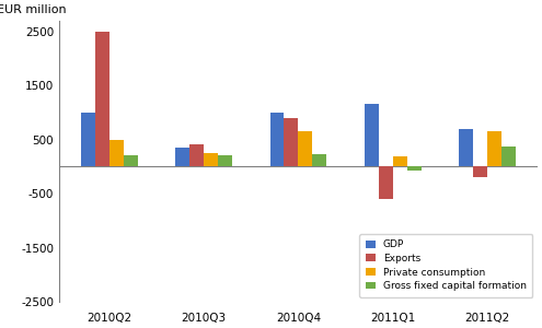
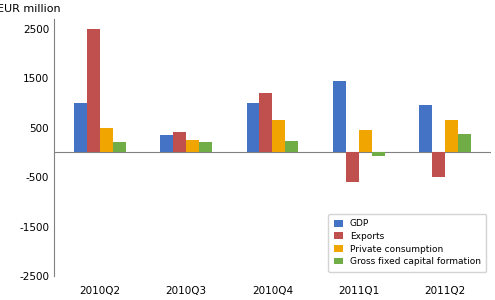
Exports/2010Q4: 900 -> 1200
GDP/2011Q1: 1150 -> 1450
Private consumption/2011Q1: 200 -> 450
GDP/2011Q2: 700 -> 950
Exports/2011Q2: -200 -> -500
